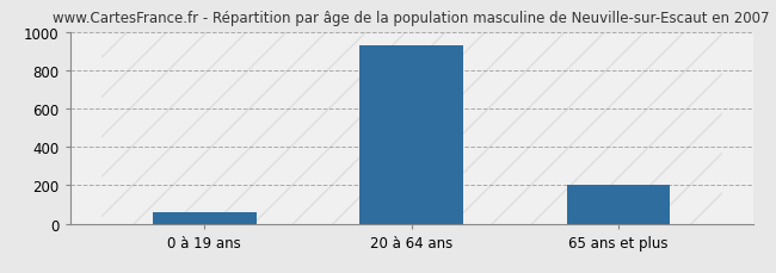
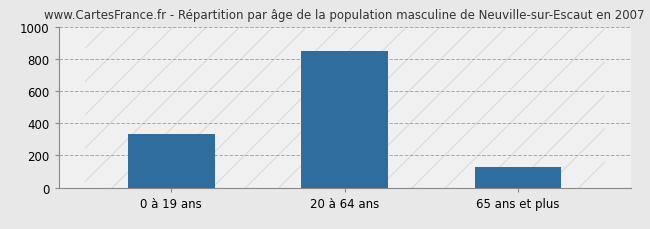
0 à 19 ans: 60 -> 330
20 à 64 ans: 930 -> 850
65 ans et plus: 200 -> 130
